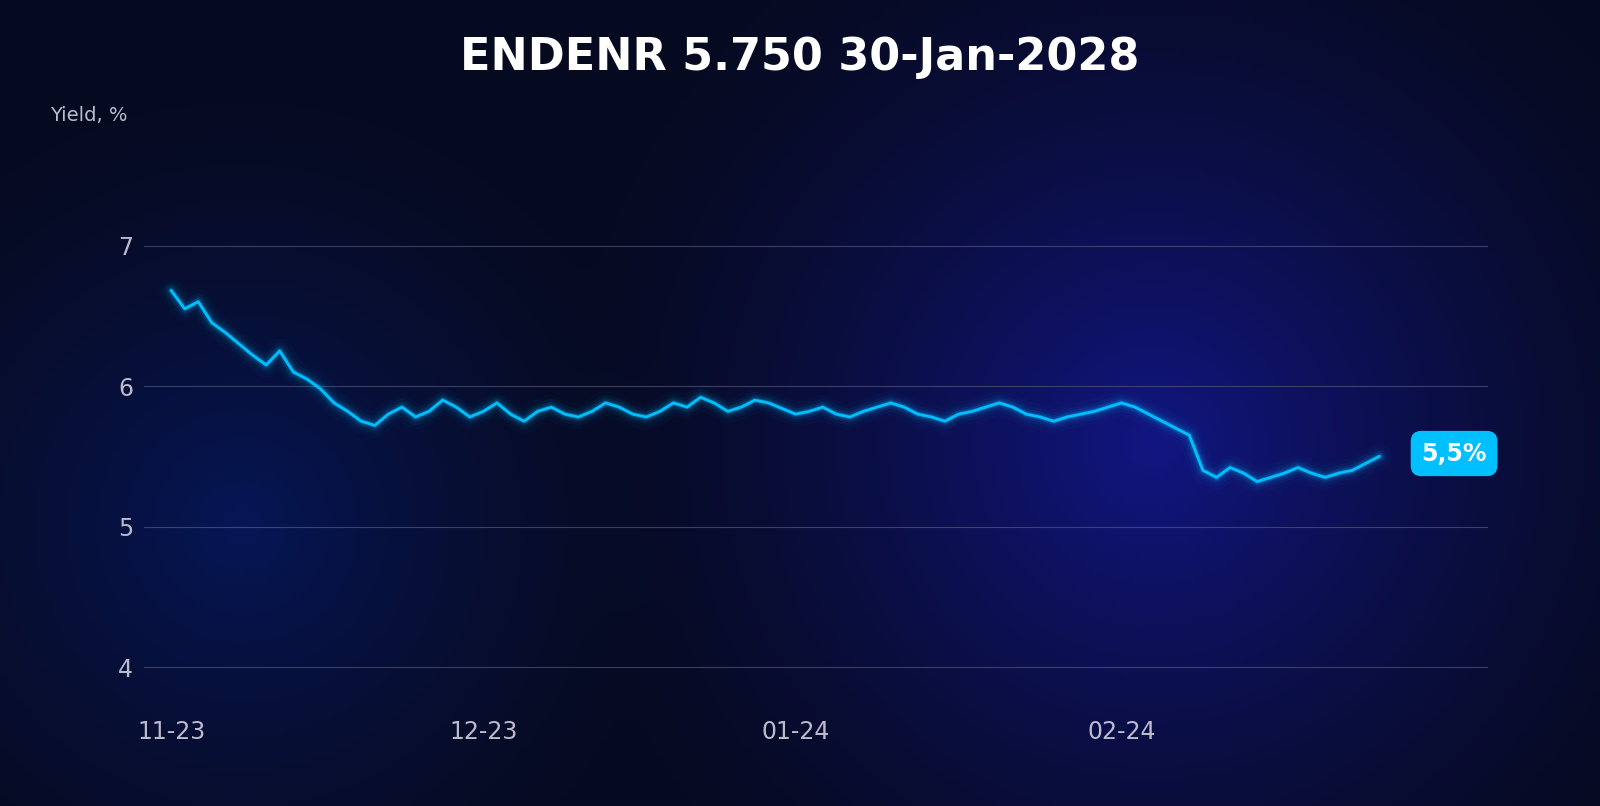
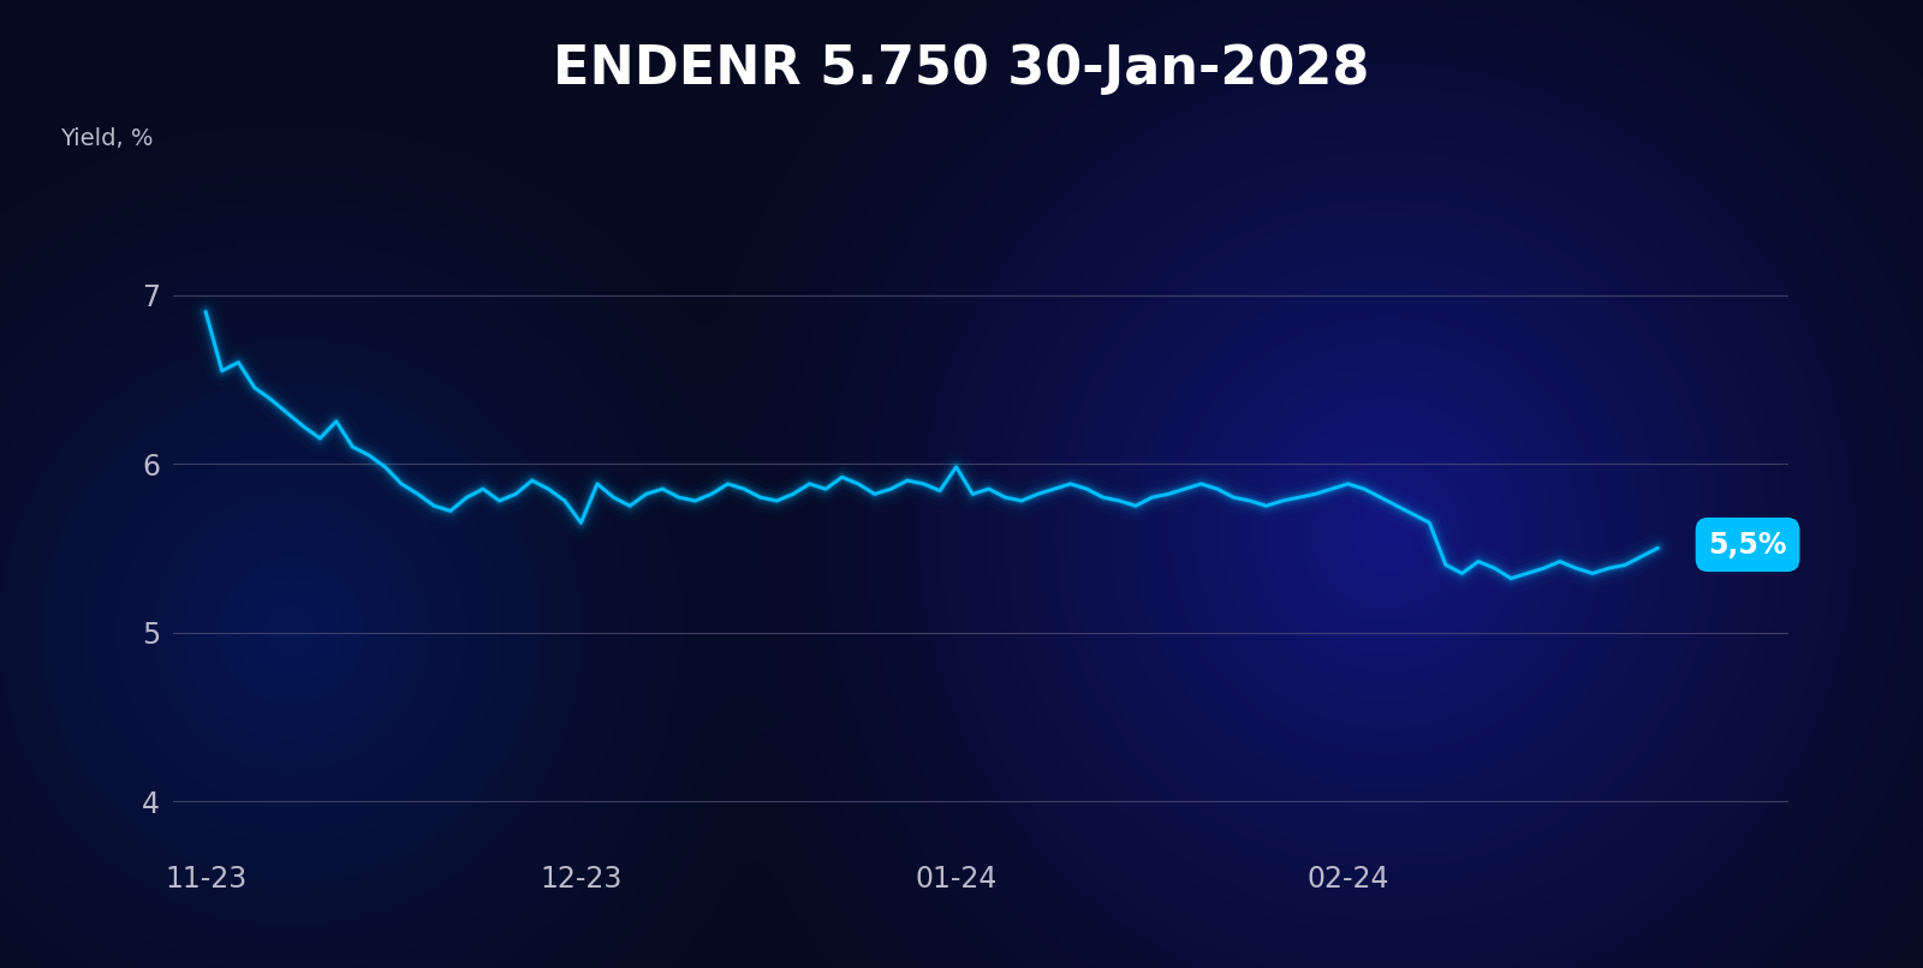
11-23: 6.68 -> 6.90
12-23: 5.82 -> 5.65
01-24: 5.80 -> 5.98
